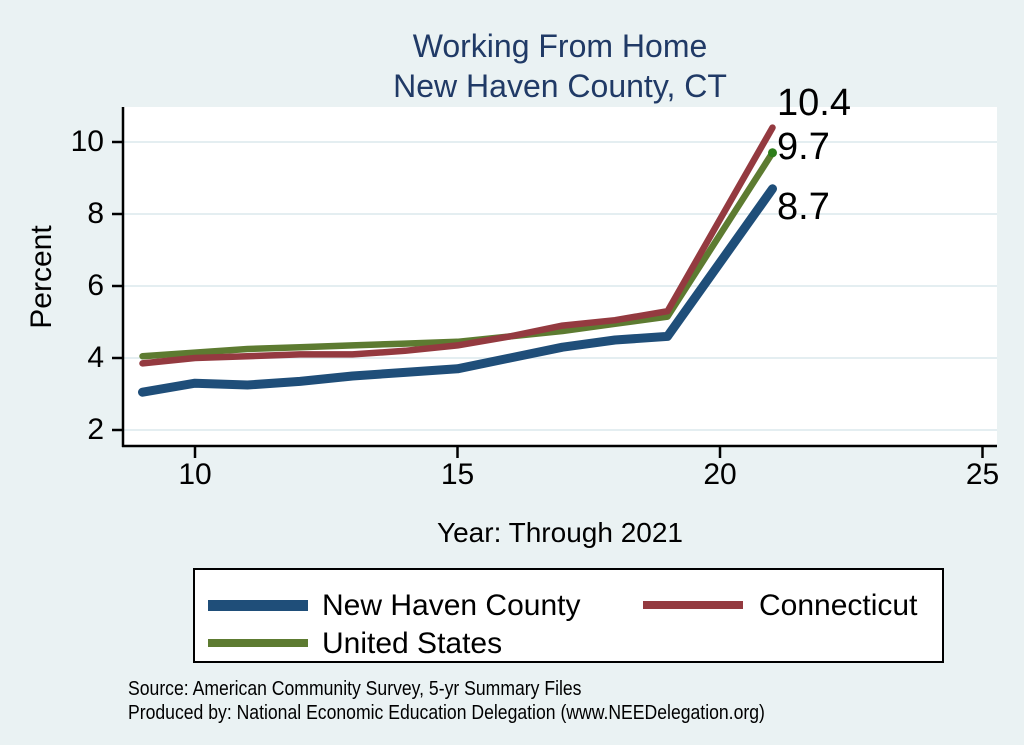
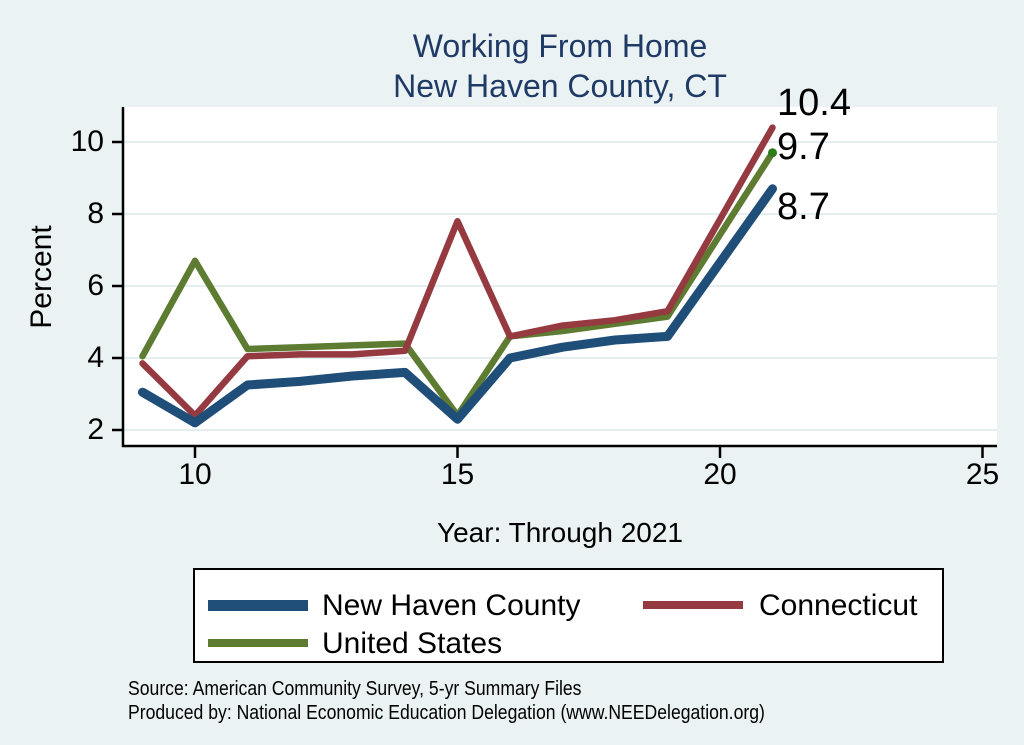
New Haven County/10: 3.3 -> 2.2
Connecticut/10: 4.0 -> 2.4
United States/10: 4.2 -> 6.7
New Haven County/15: 3.7 -> 2.3
Connecticut/15: 4.3 -> 7.8
United States/15: 4.5 -> 2.4
